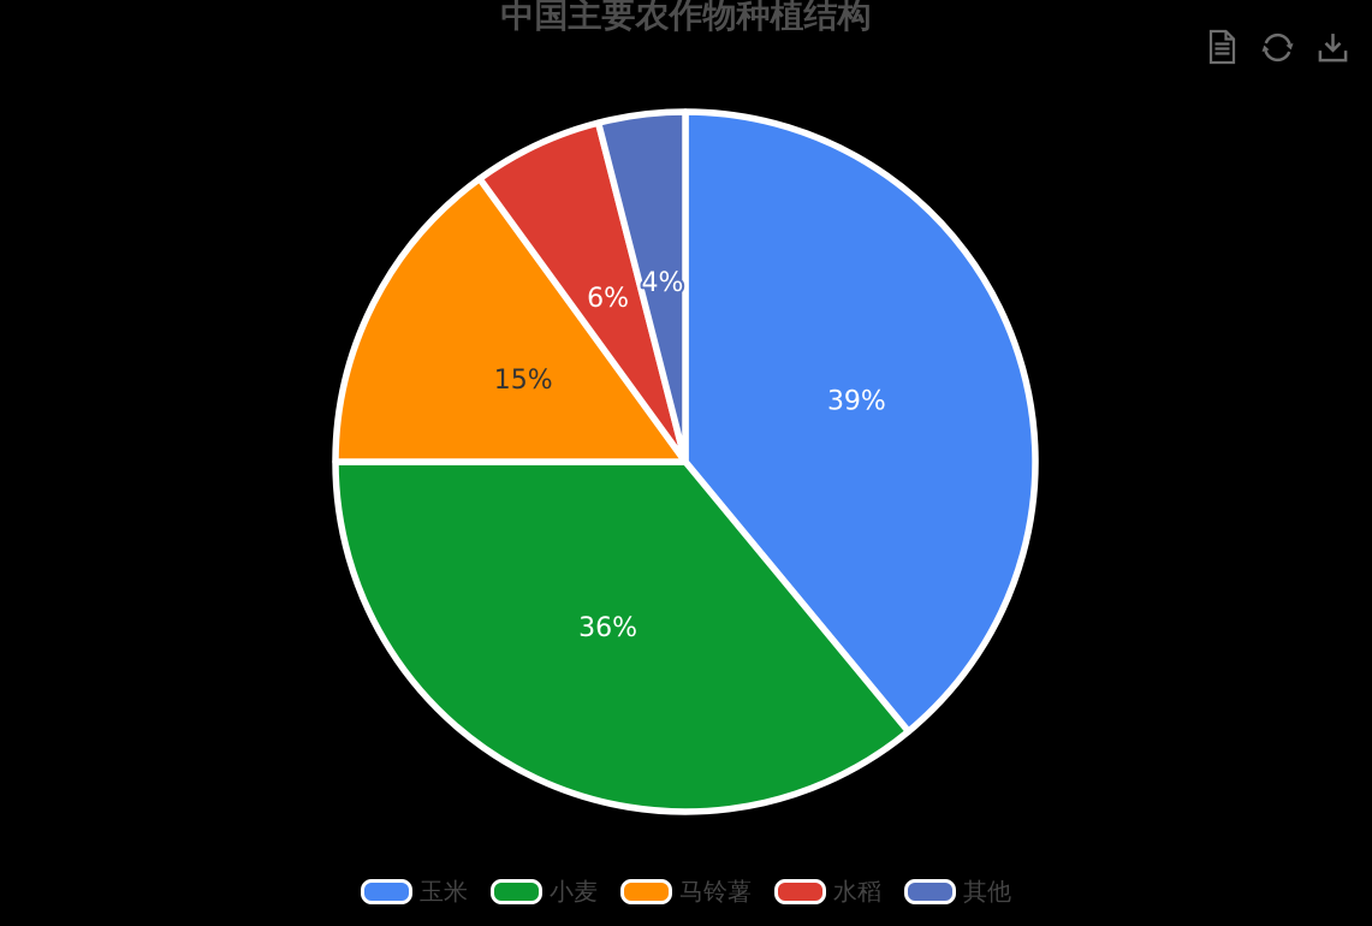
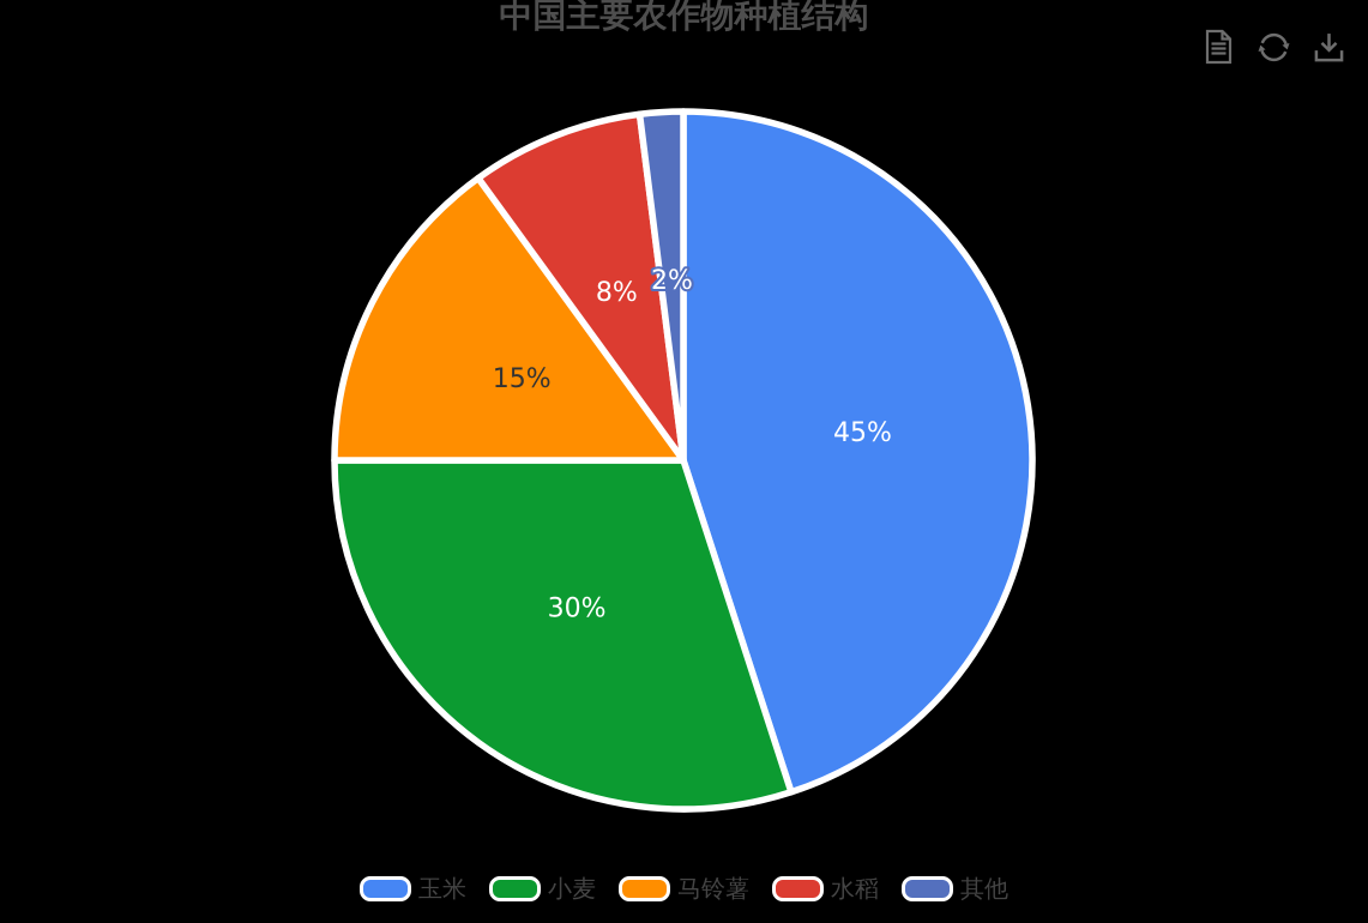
玉米: 39% -> 45%
小麦: 36% -> 30%
水稻: 6% -> 8%
其他: 4% -> 2%
